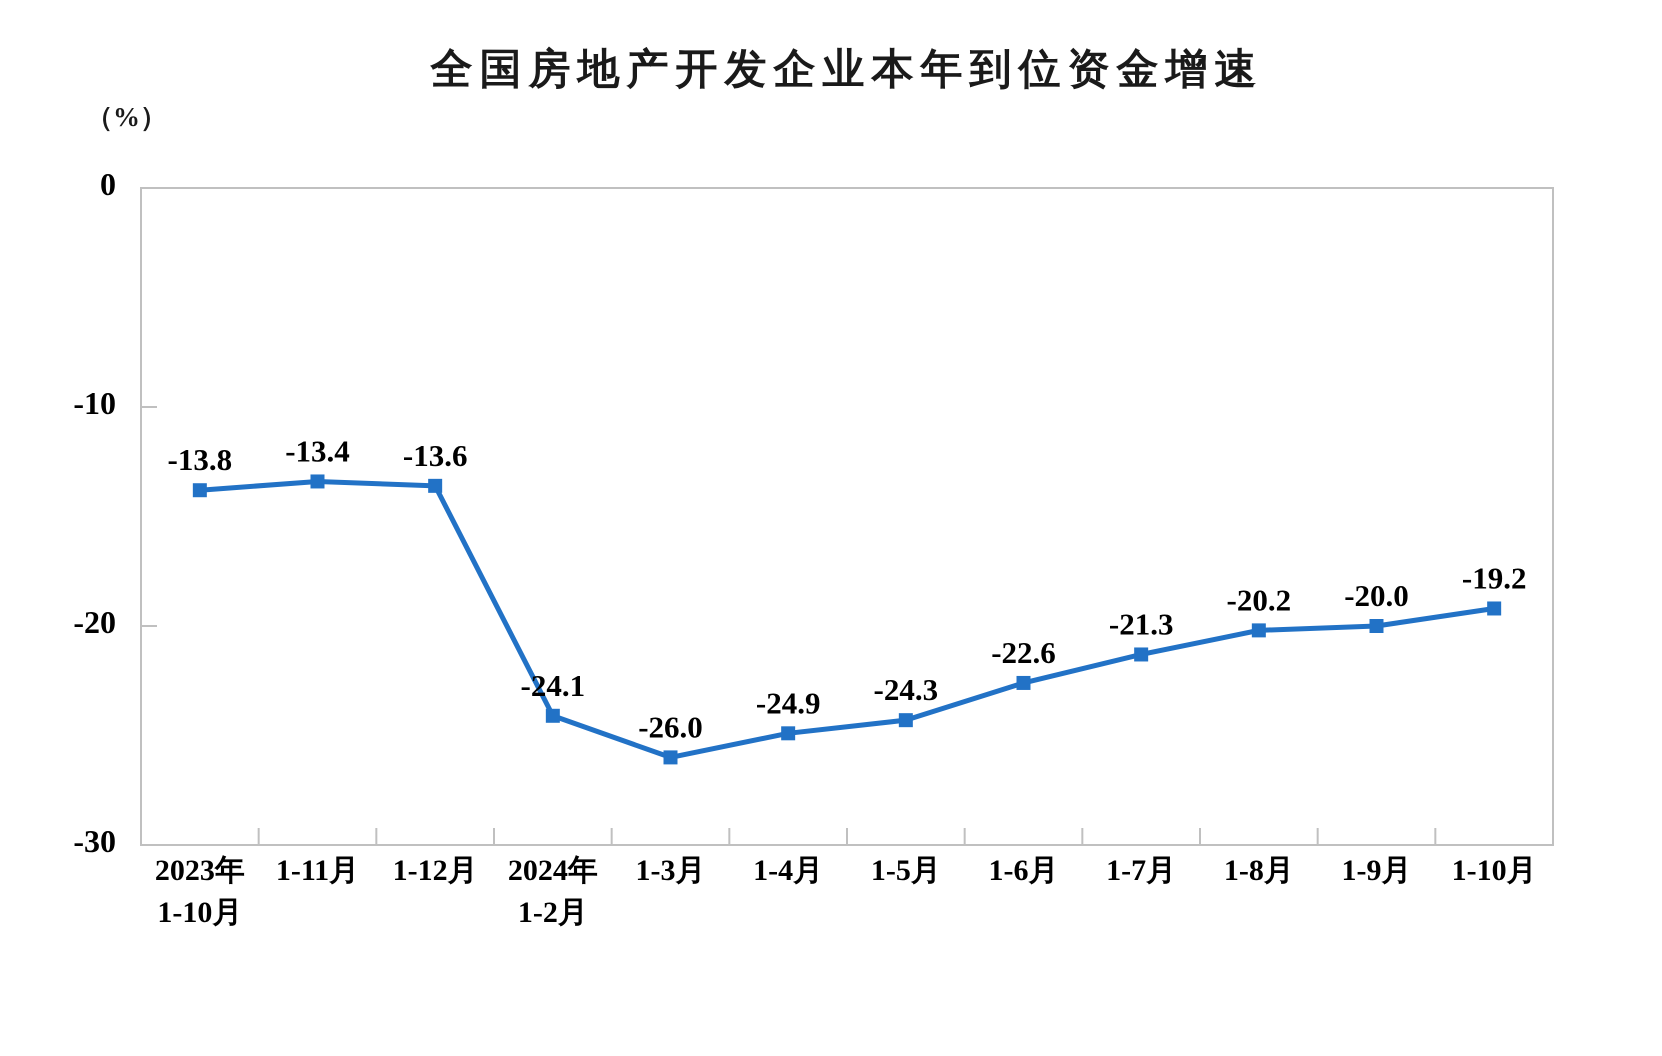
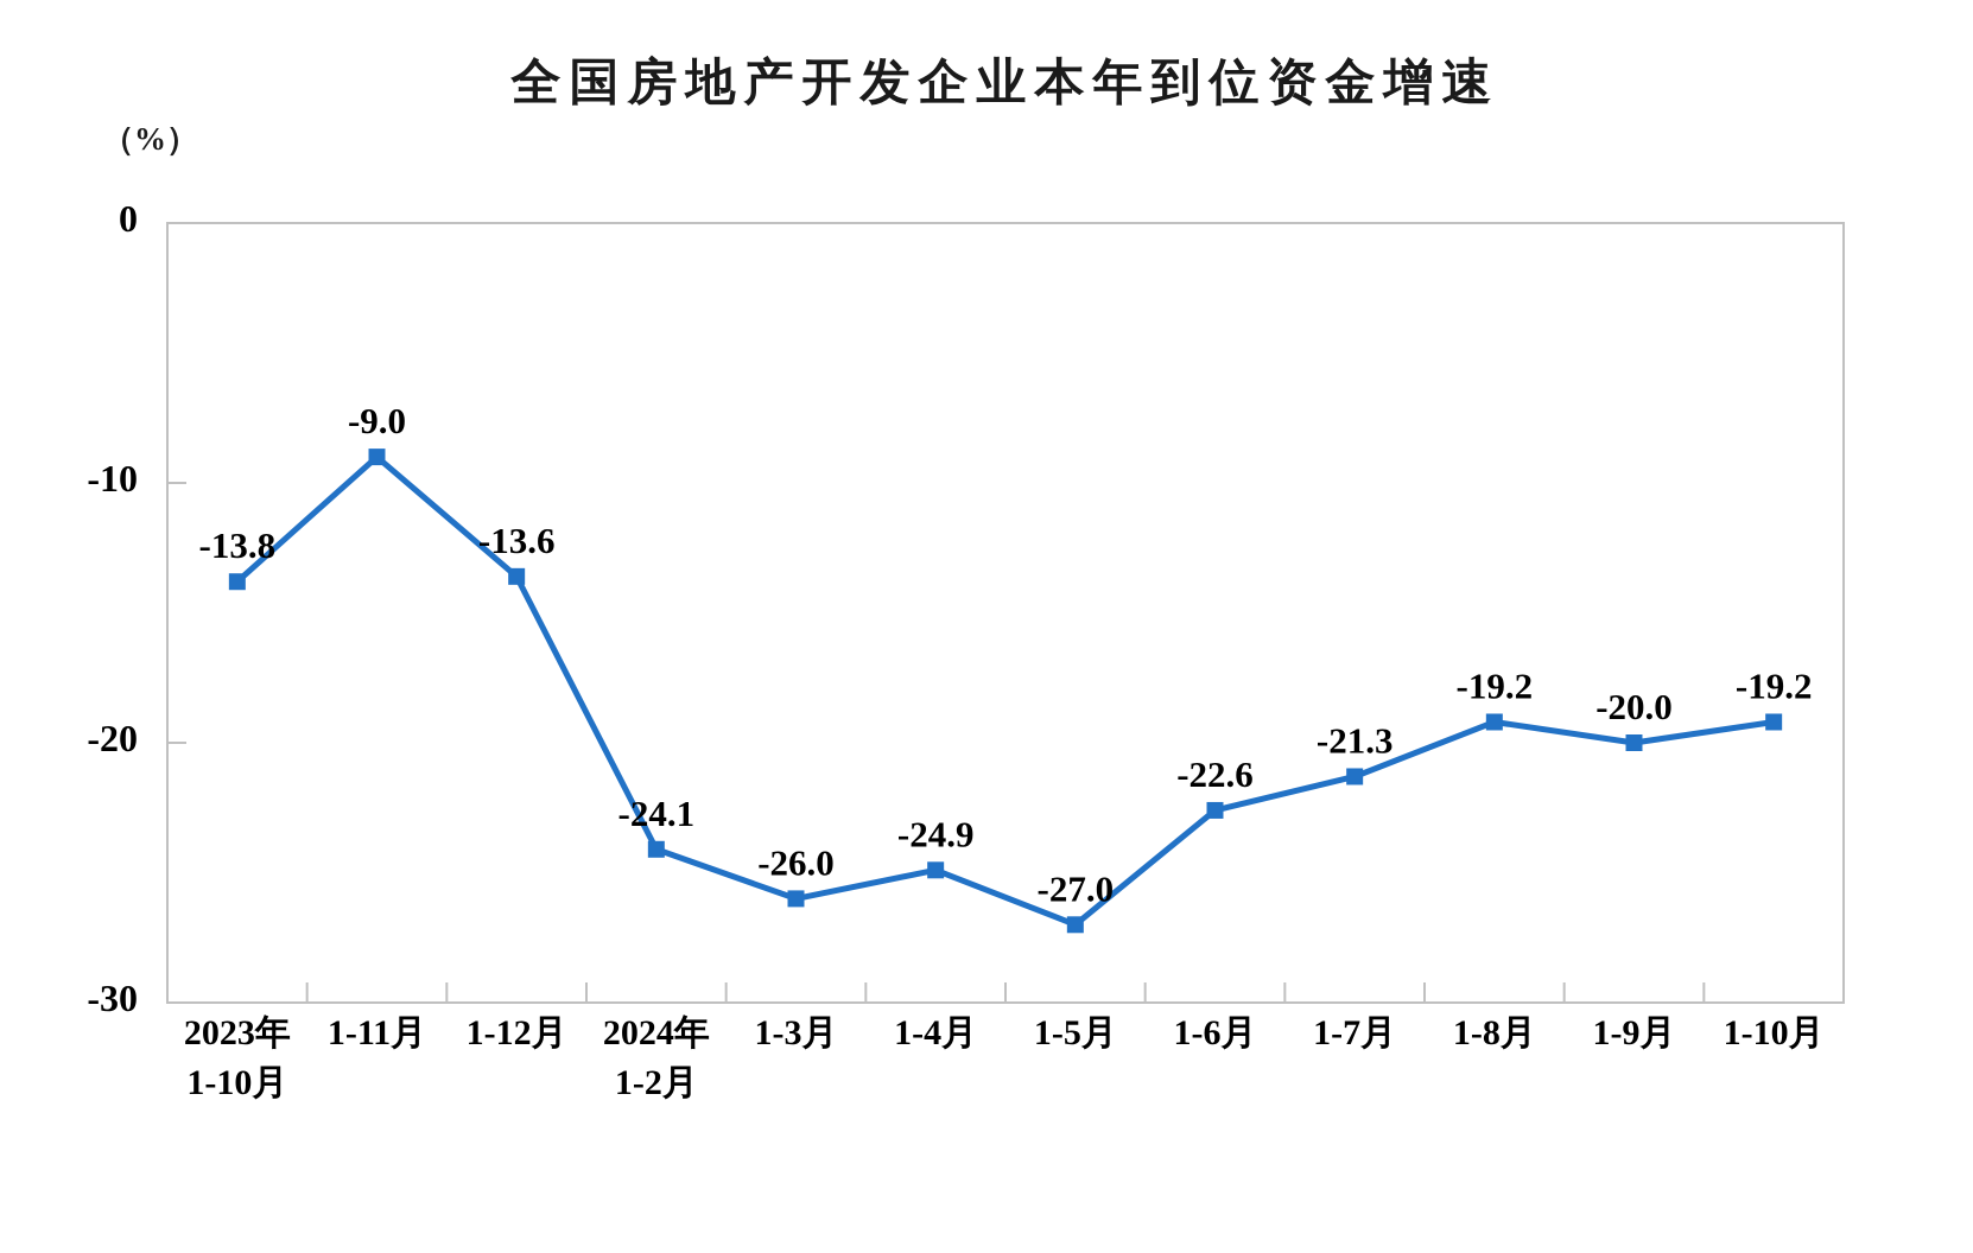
1-11月: -13.4 -> -9.0
1-5月: -24.3 -> -27.0
1-8月: -20.2 -> -19.2
